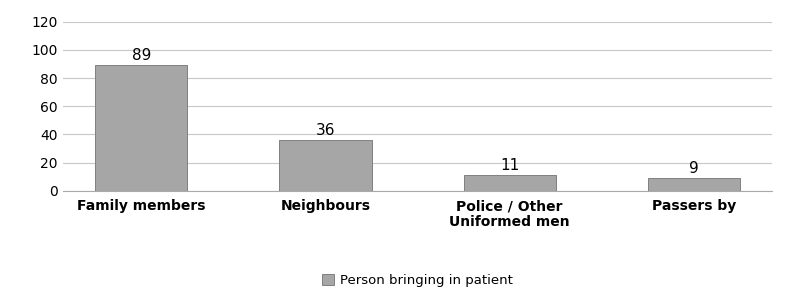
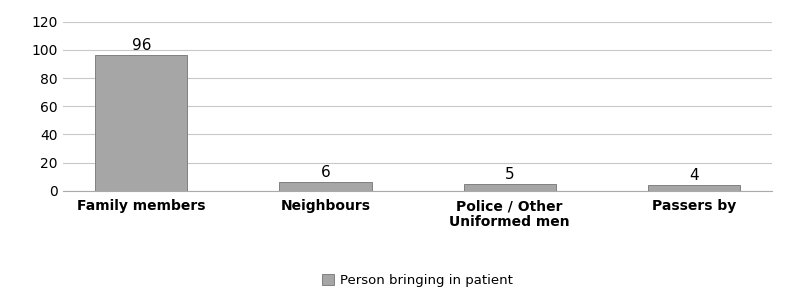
Family members: 89 -> 96
Neighbours: 36 -> 6
Police / Other Uniformed men: 11 -> 5
Passers by: 9 -> 4
